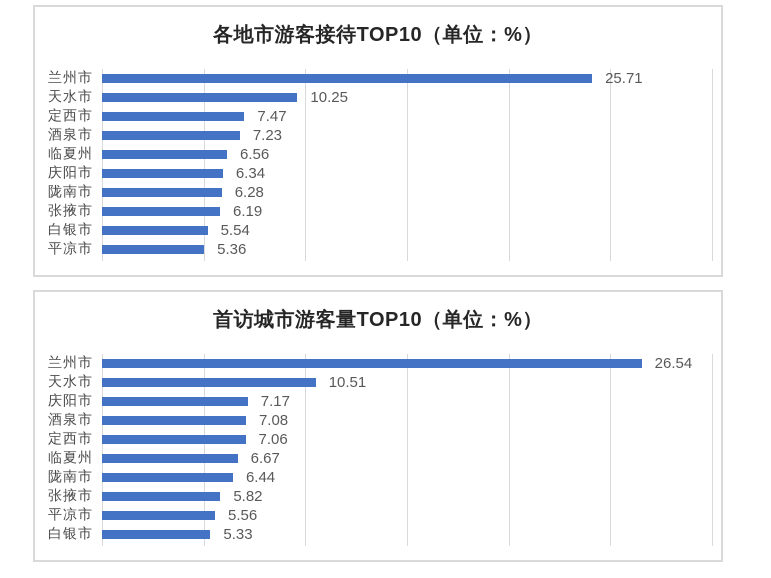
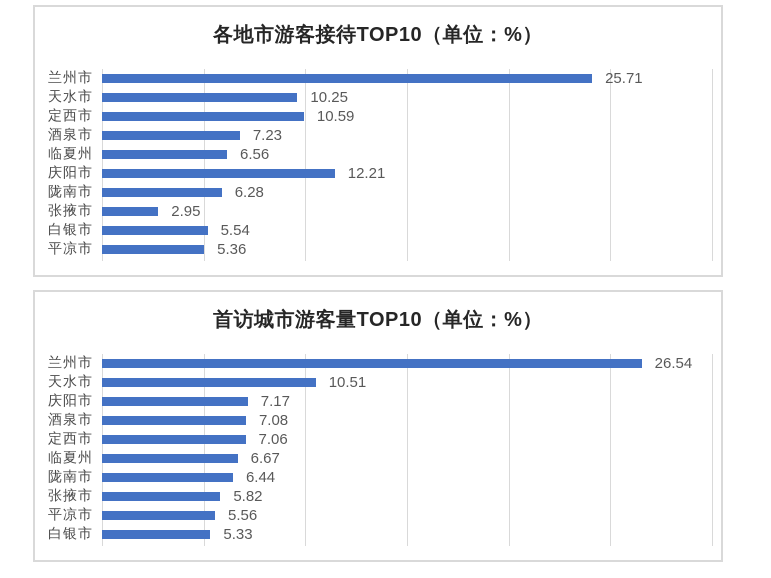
各地市游客接待TOP10（单位：%）/定西市: 7.47 -> 10.59
各地市游客接待TOP10（单位：%）/庆阳市: 6.34 -> 12.21
各地市游客接待TOP10（单位：%）/张掖市: 6.19 -> 2.95
